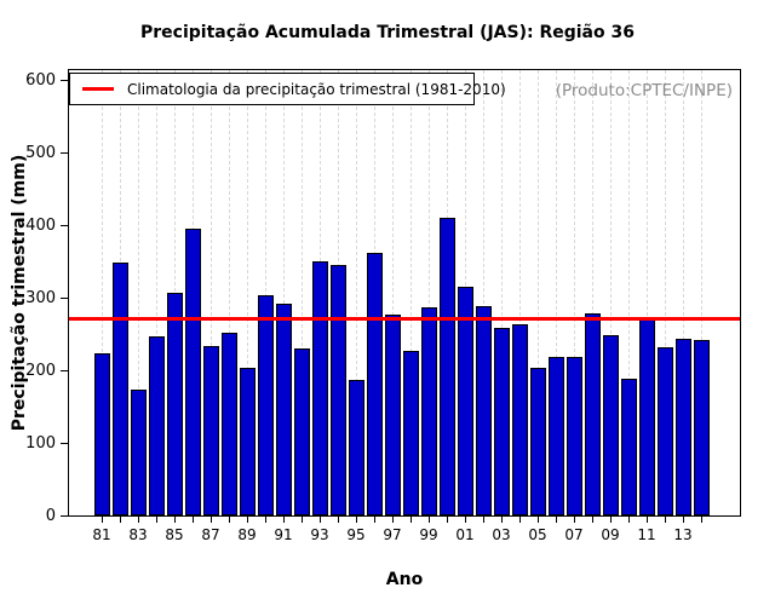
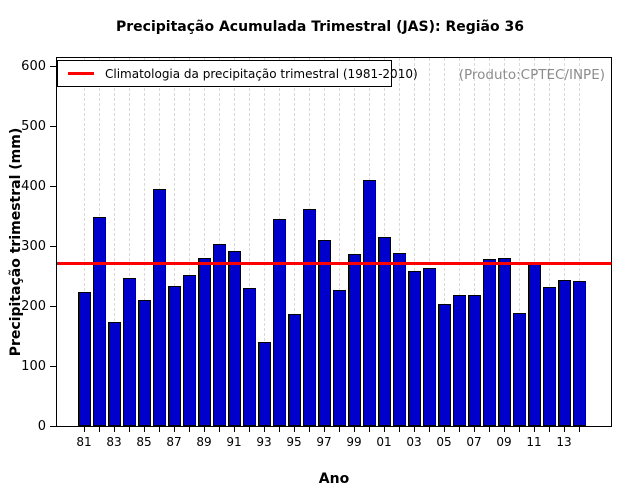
85: 310 -> 210
89: 200 -> 280
93: 350 -> 140
97: 280 -> 310
09: 250 -> 280
